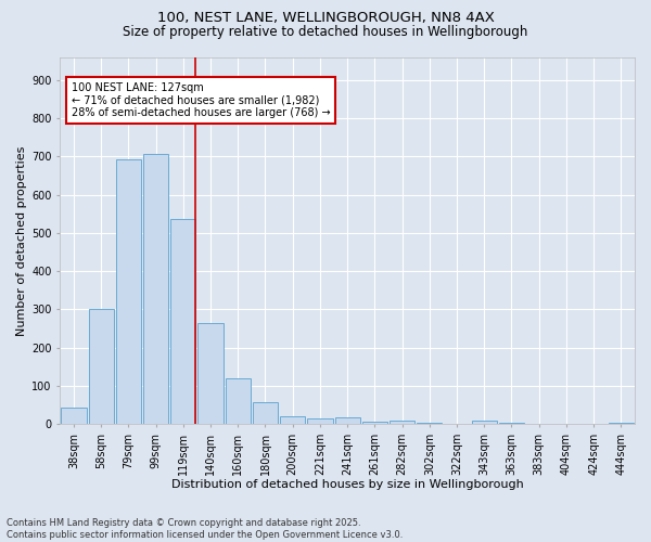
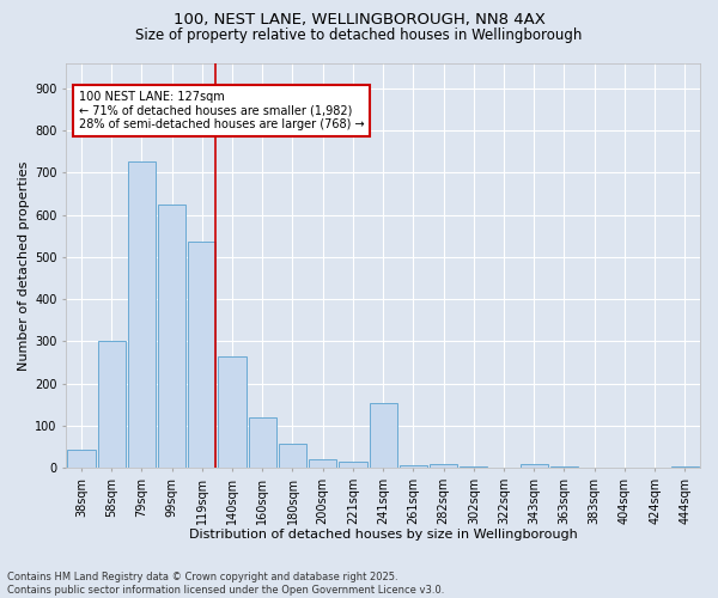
79sqm: 693 -> 725
99sqm: 706 -> 625
241sqm: 17 -> 155
